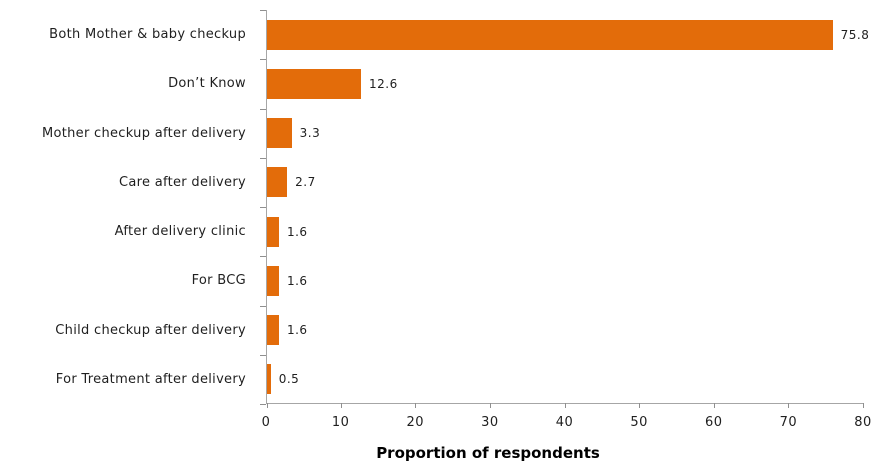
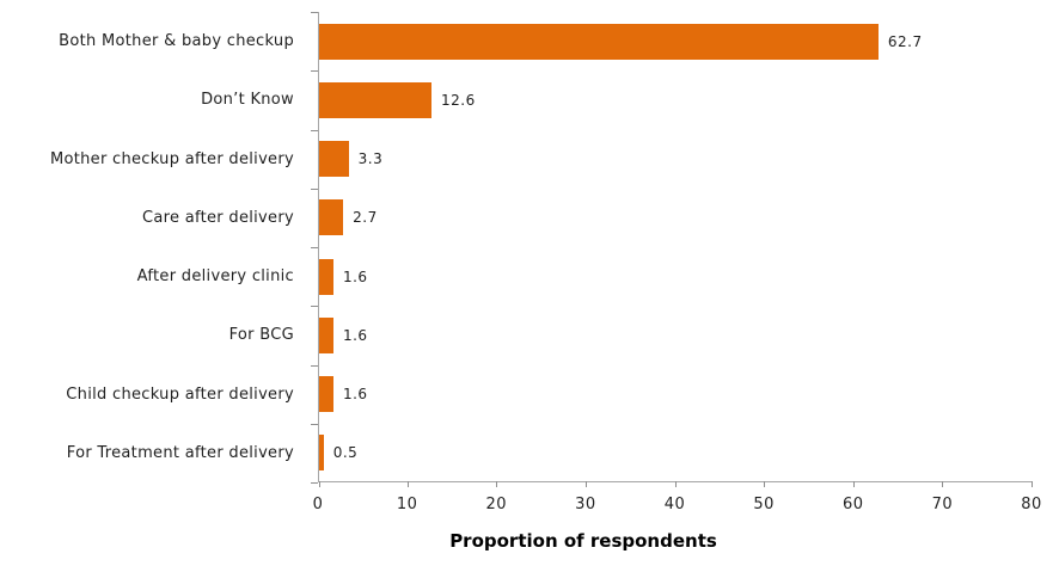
Both Mother & baby checkup: 75.8 -> 62.7
